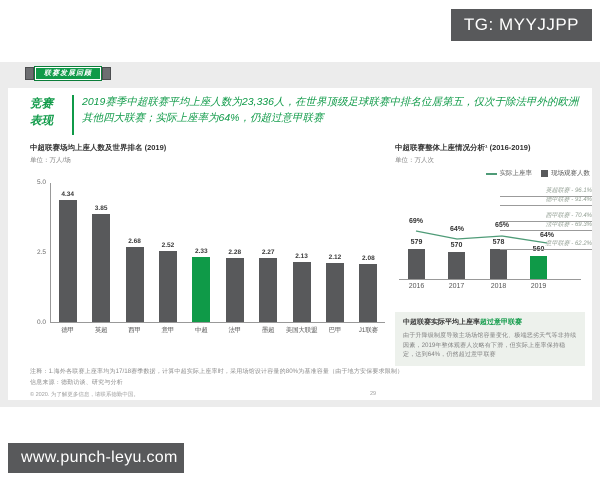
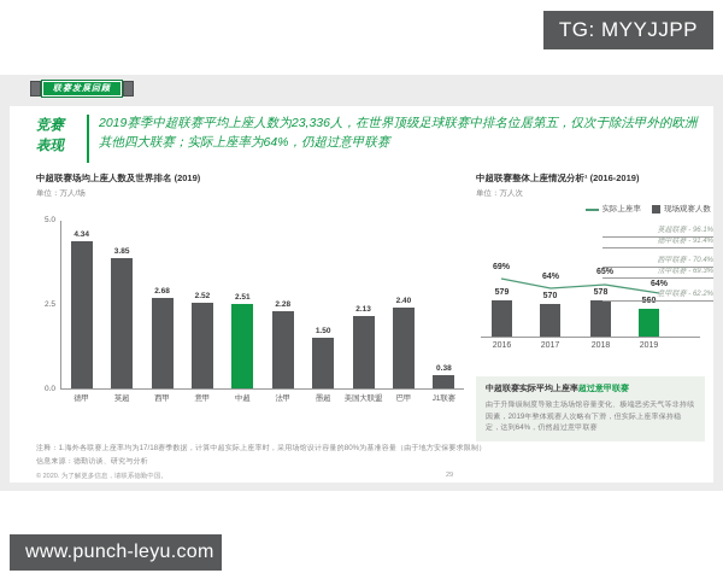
中超联赛场均上座人数及世界排名 (2019)/中超: 2.33 -> 2.51
中超联赛场均上座人数及世界排名 (2019)/墨超: 2.27 -> 1.50
中超联赛场均上座人数及世界排名 (2019)/巴甲: 2.12 -> 2.40
中超联赛场均上座人数及世界排名 (2019)/J1联赛: 2.08 -> 0.38
